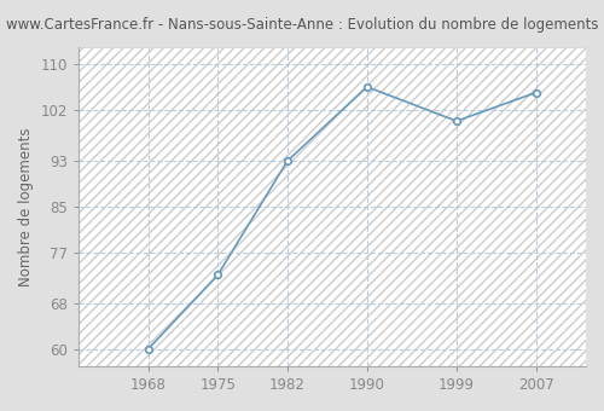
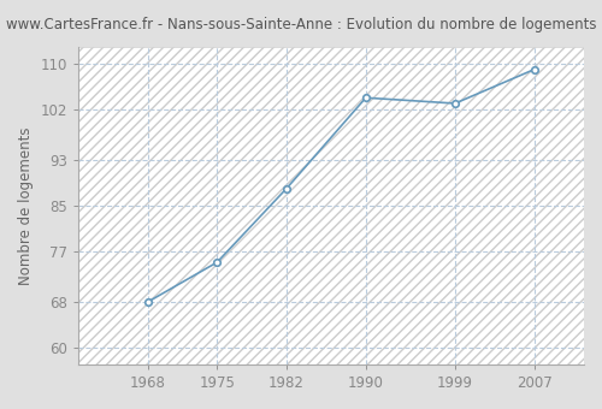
1968: 60 -> 68
1975: 73 -> 75
1982: 93 -> 88
1990: 106 -> 104
1999: 100 -> 103
2007: 105 -> 109
